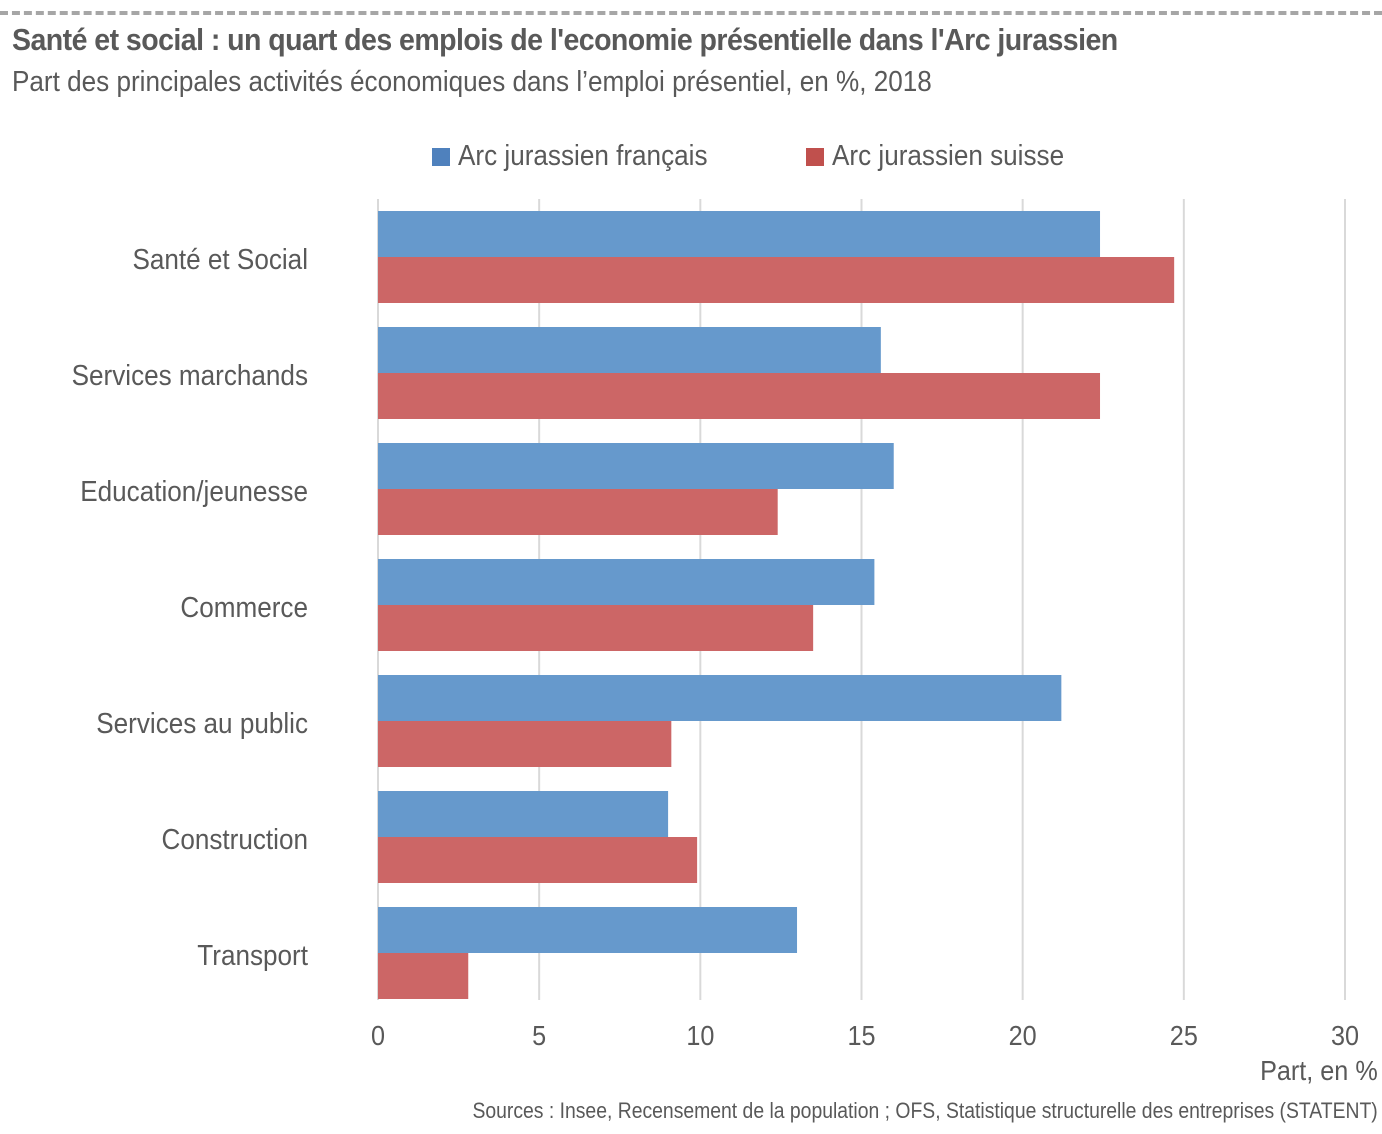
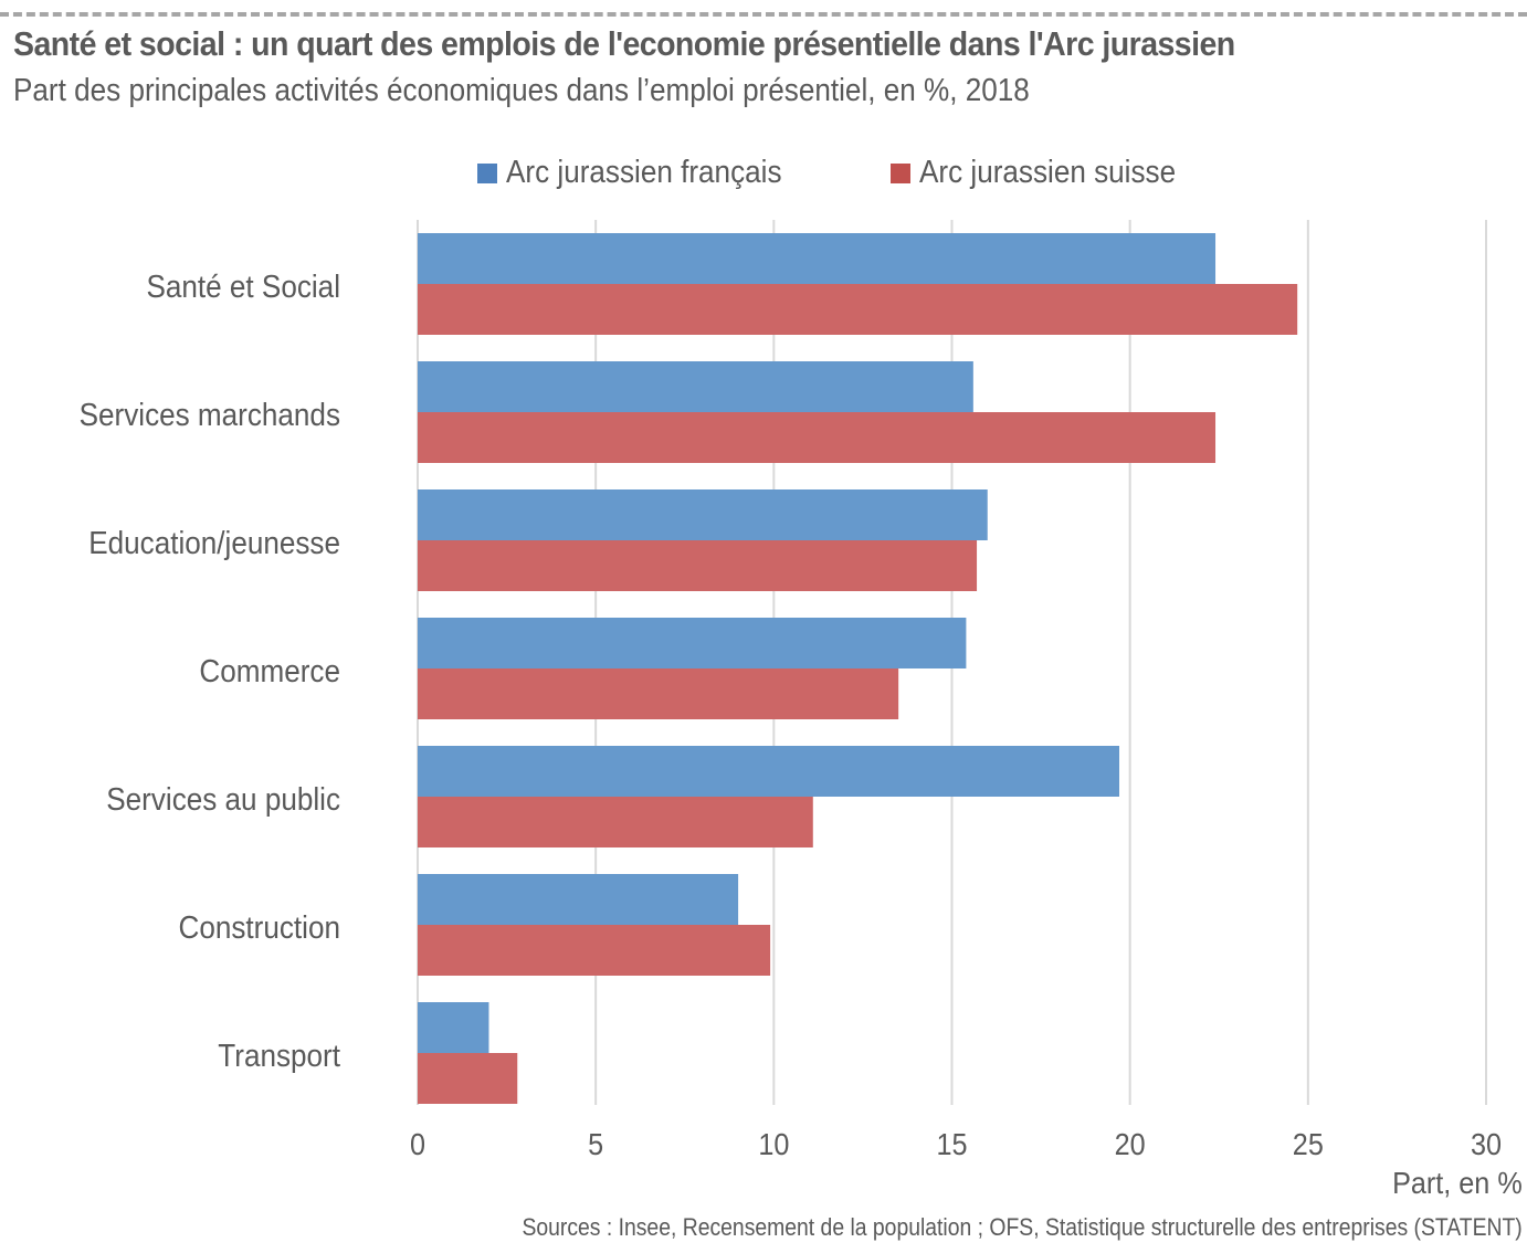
Arc jurassien suisse/Education/jeunesse: 12.4 -> 15.7
Arc jurassien français/Services au public: 21.2 -> 19.7
Arc jurassien suisse/Services au public: 9.1 -> 11.1
Arc jurassien français/Transport: 13.0 -> 2.0
